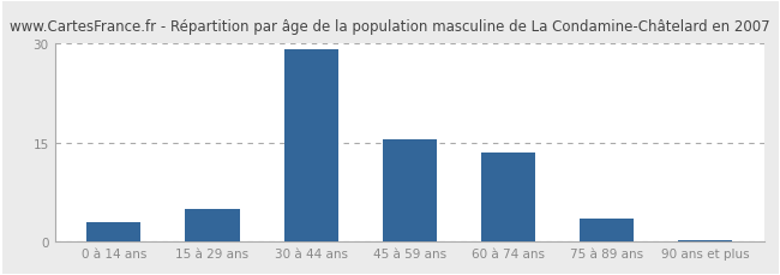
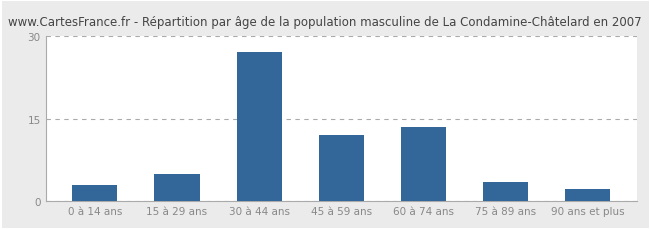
30 à 44 ans: 29.0 -> 27.0
45 à 59 ans: 15.5 -> 12.0
90 ans et plus: 0.3 -> 2.2
